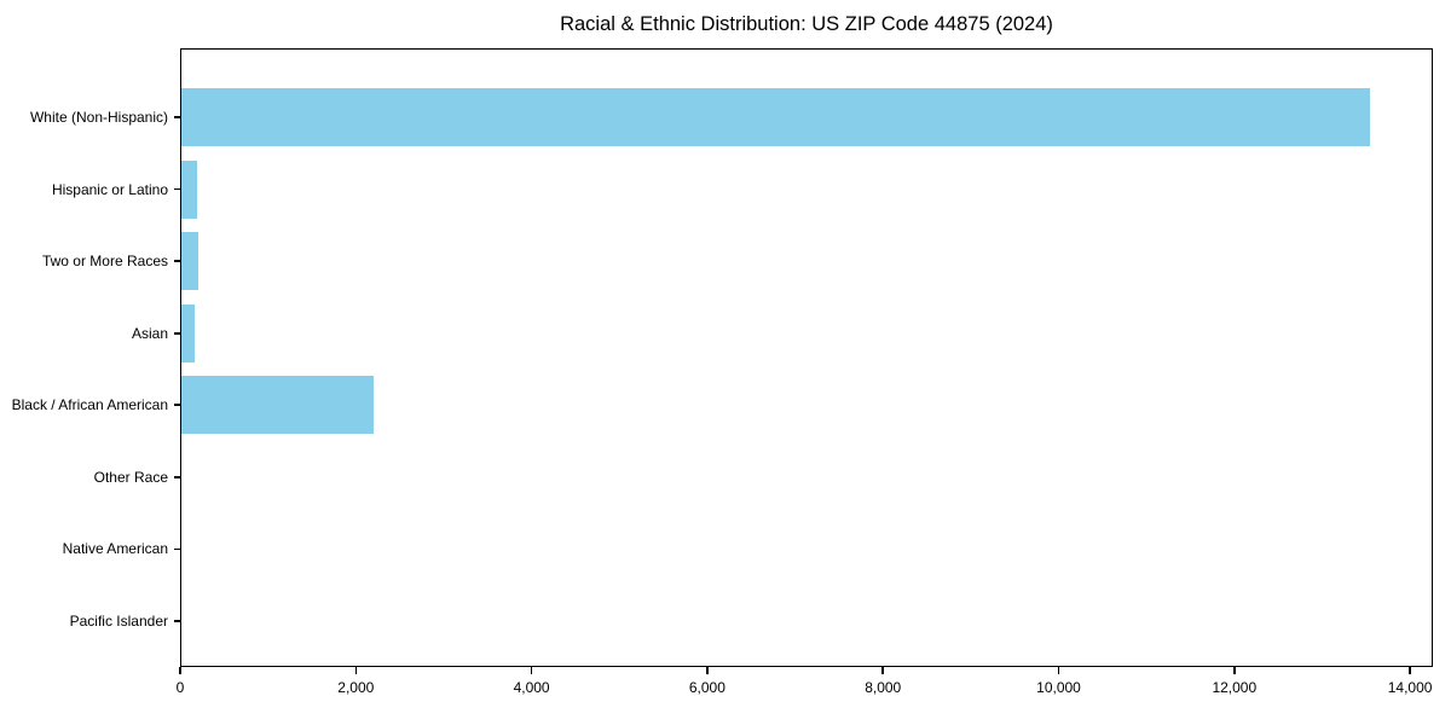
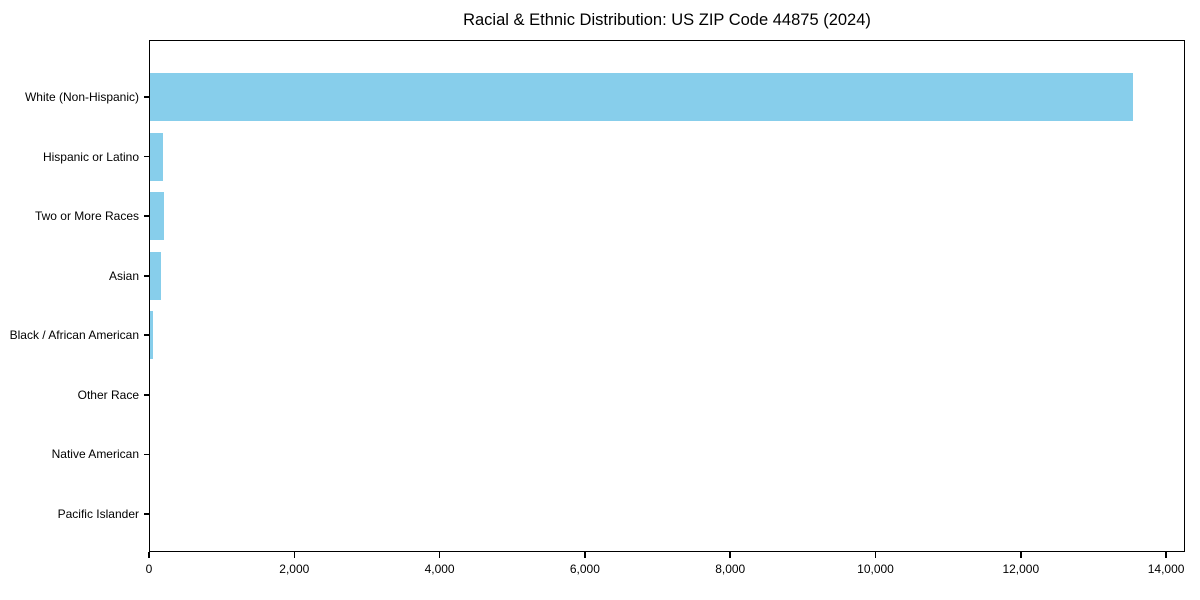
Black / African American: 2200 -> 100
